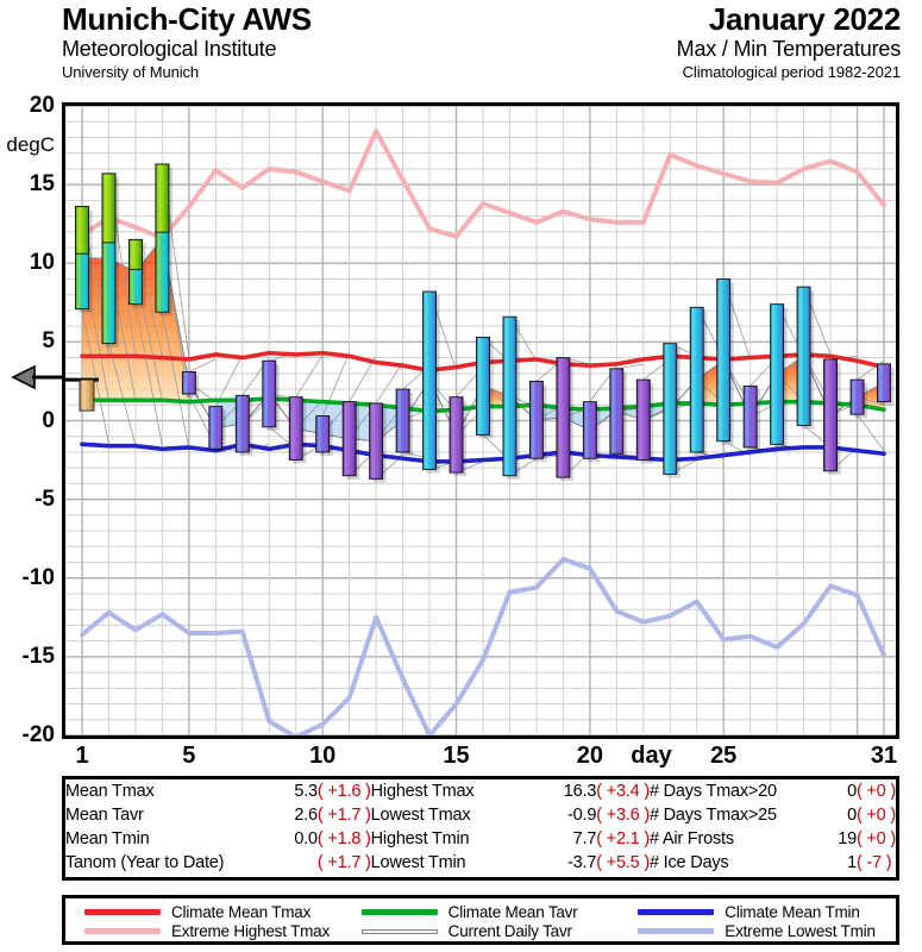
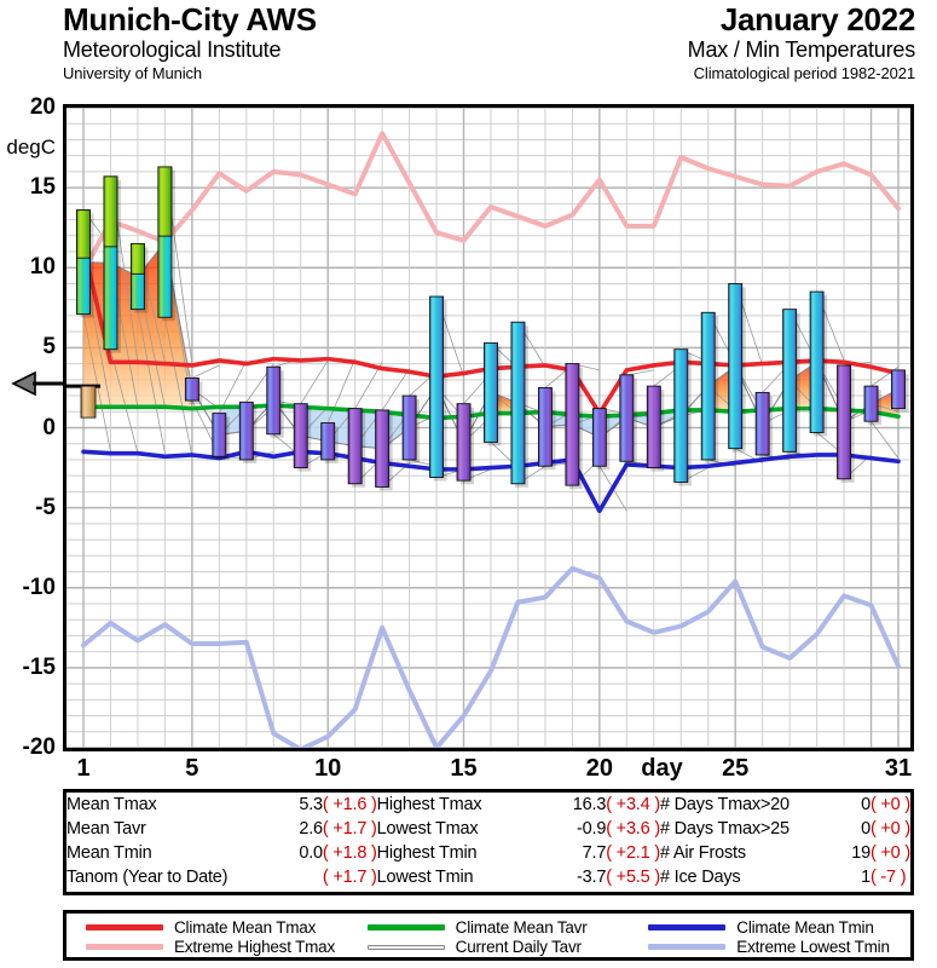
Climate Mean Tmax/1: 4.1 -> 11.3
Extreme Highest Tmax/1: 11.8 -> 9.8
Climate Mean Tmax/20: 3.5 -> 0.9
Climate Mean Tmin/20: -2.2 -> -5.2
Extreme Highest Tmax/20: 12.8 -> 15.5
Extreme Lowest Tmin/25: -13.9 -> -9.6
